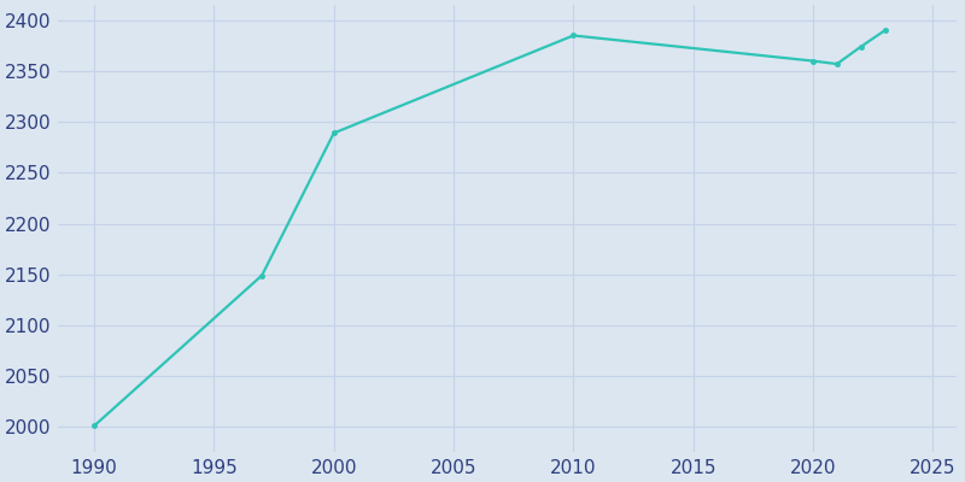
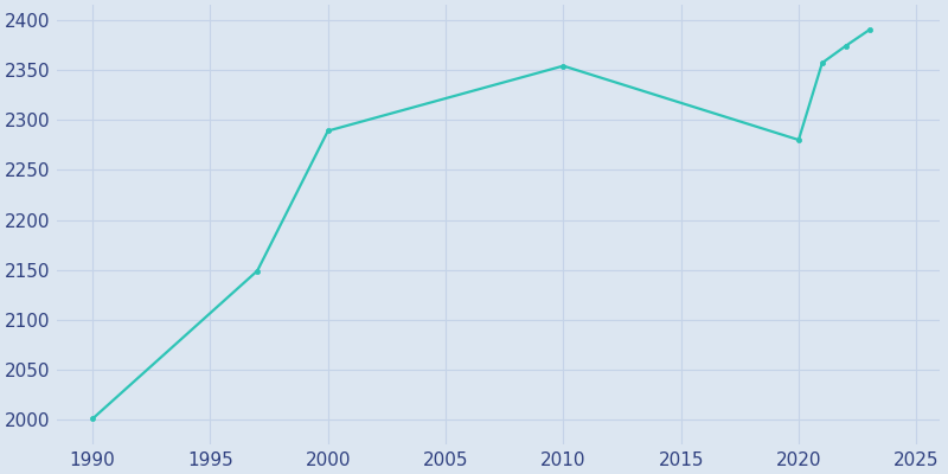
2010: 2385 -> 2354
2020: 2360 -> 2280
